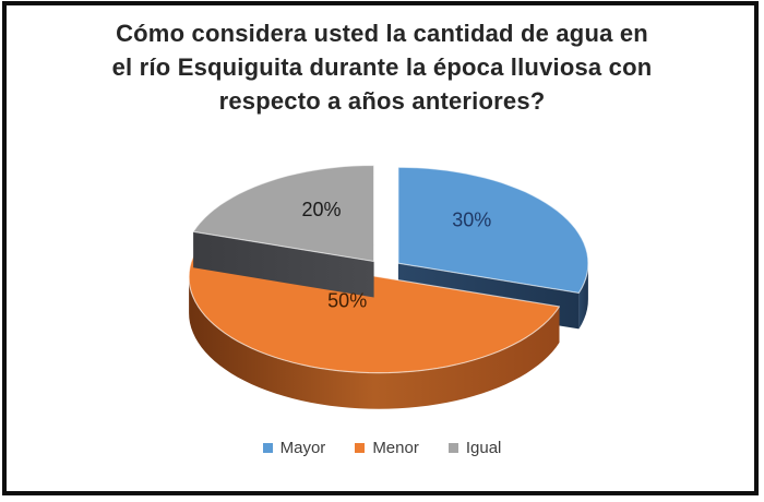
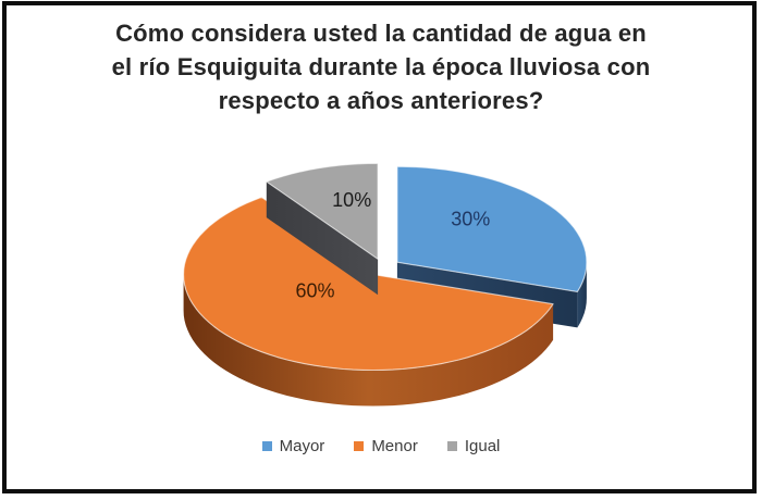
Menor: 50% -> 60%
Igual: 20% -> 10%
